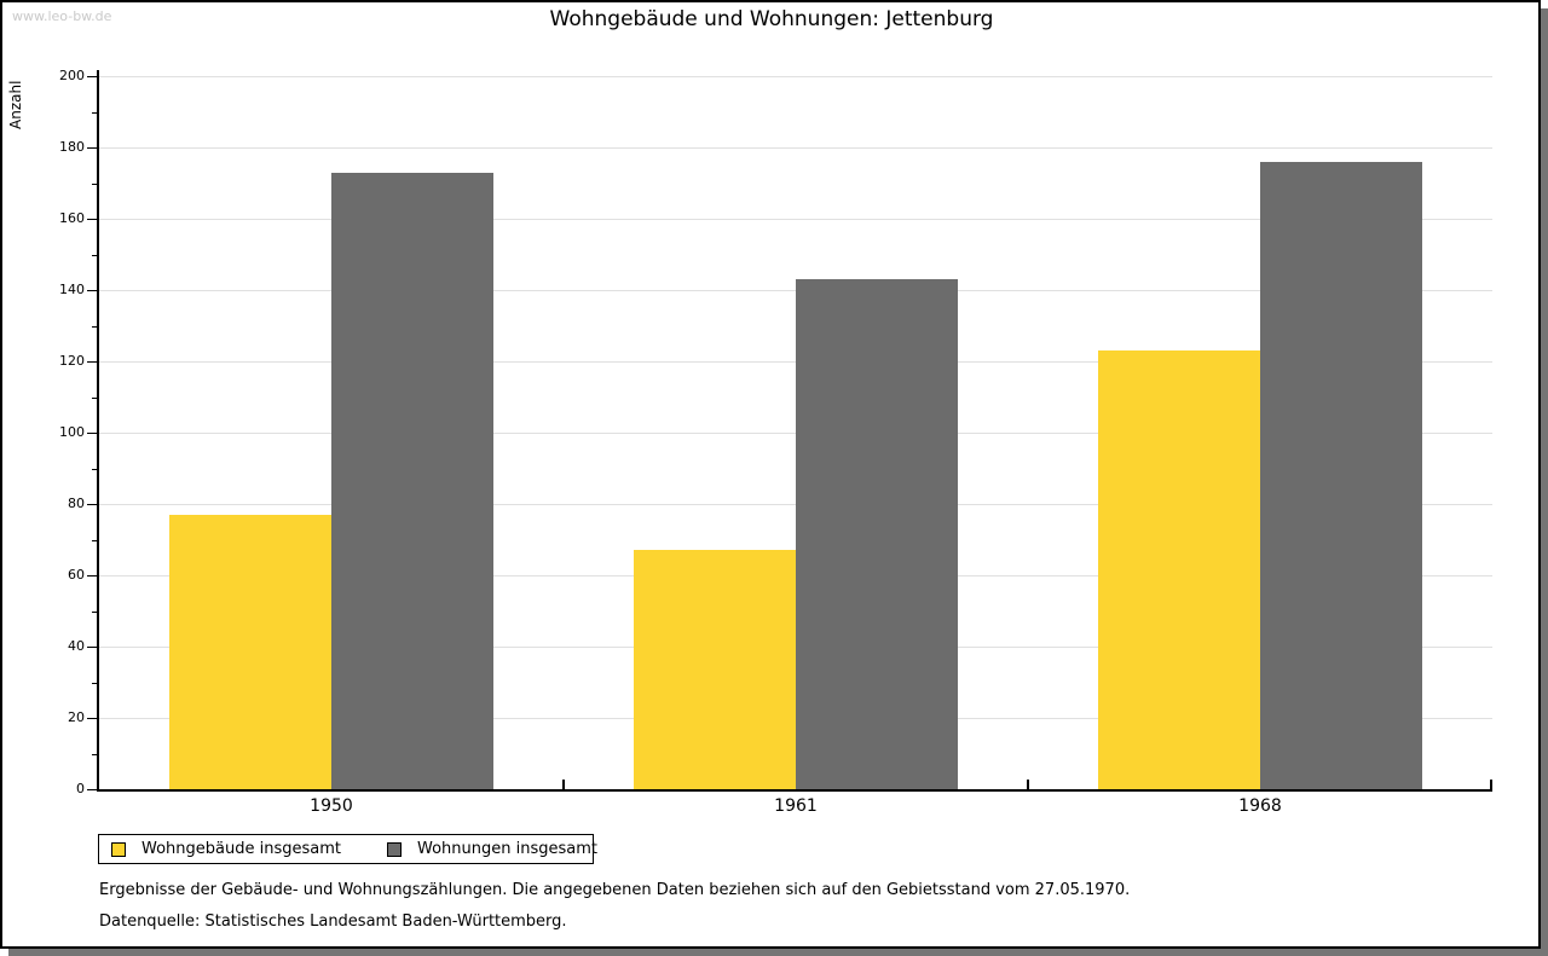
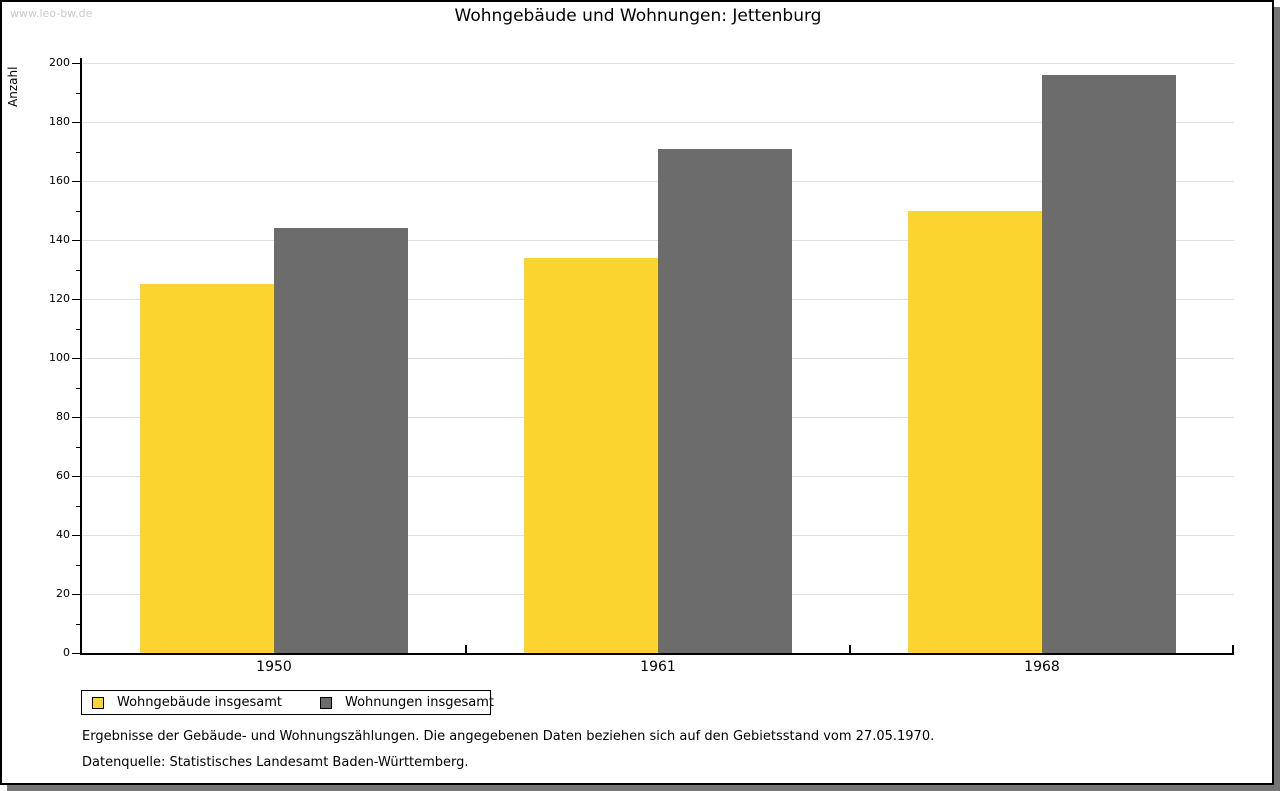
Wohngebäude insgesamt/1950: 77 -> 125
Wohnungen insgesamt/1950: 173 -> 144
Wohngebäude insgesamt/1961: 67 -> 134
Wohnungen insgesamt/1961: 143 -> 171
Wohngebäude insgesamt/1968: 123 -> 150
Wohnungen insgesamt/1968: 176 -> 196
